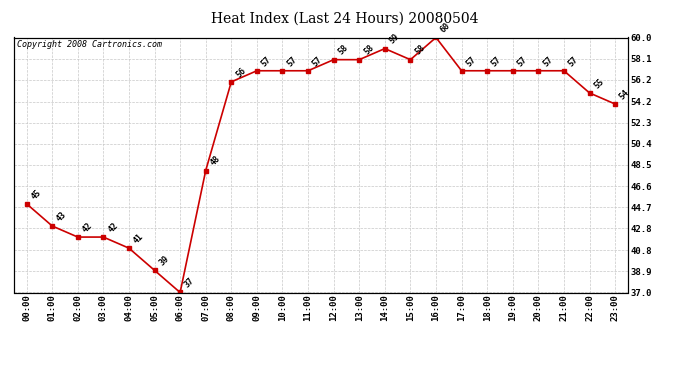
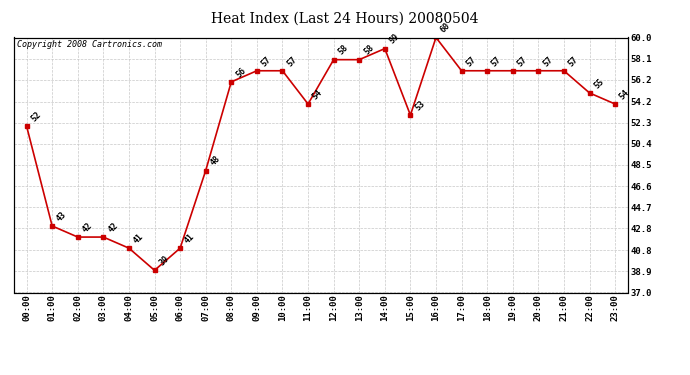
00:00: 45 -> 52
06:00: 37 -> 41
11:00: 57 -> 54
15:00: 58 -> 53
